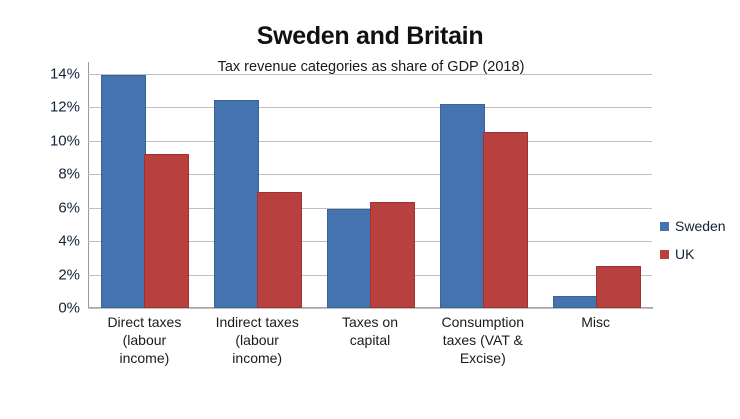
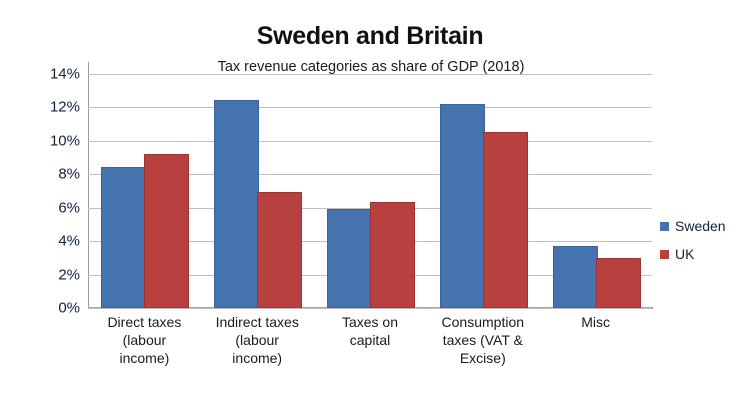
Sweden/Direct taxes (labour income): 13.8% -> 8.3%
Sweden/Misc: 0.6% -> 3.6%
UK/Misc: 2.4% -> 2.9%
